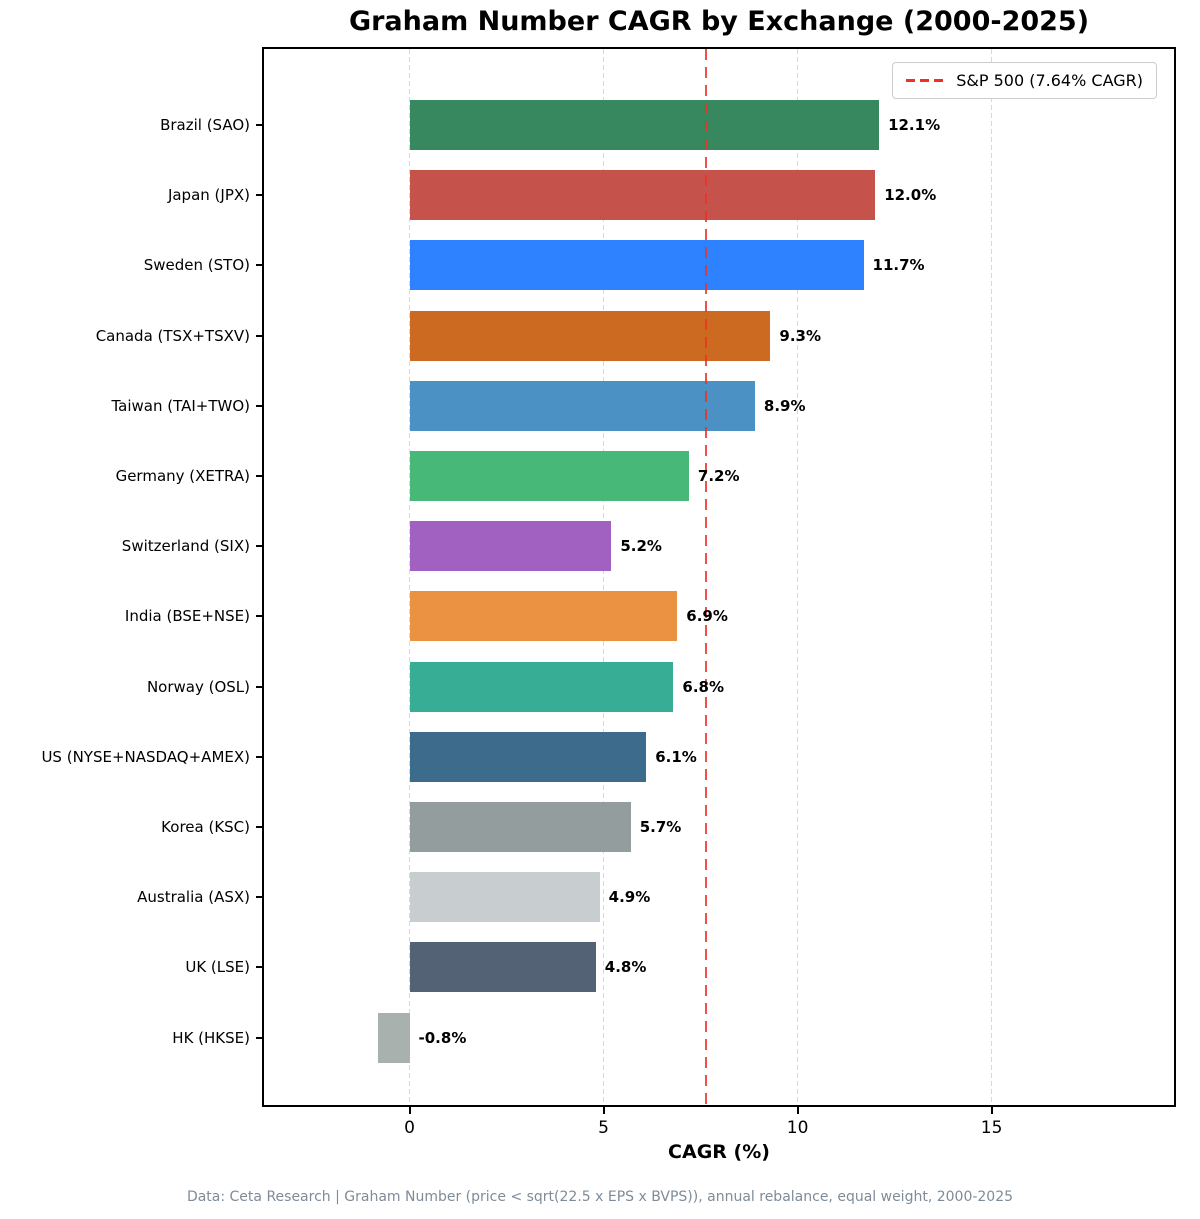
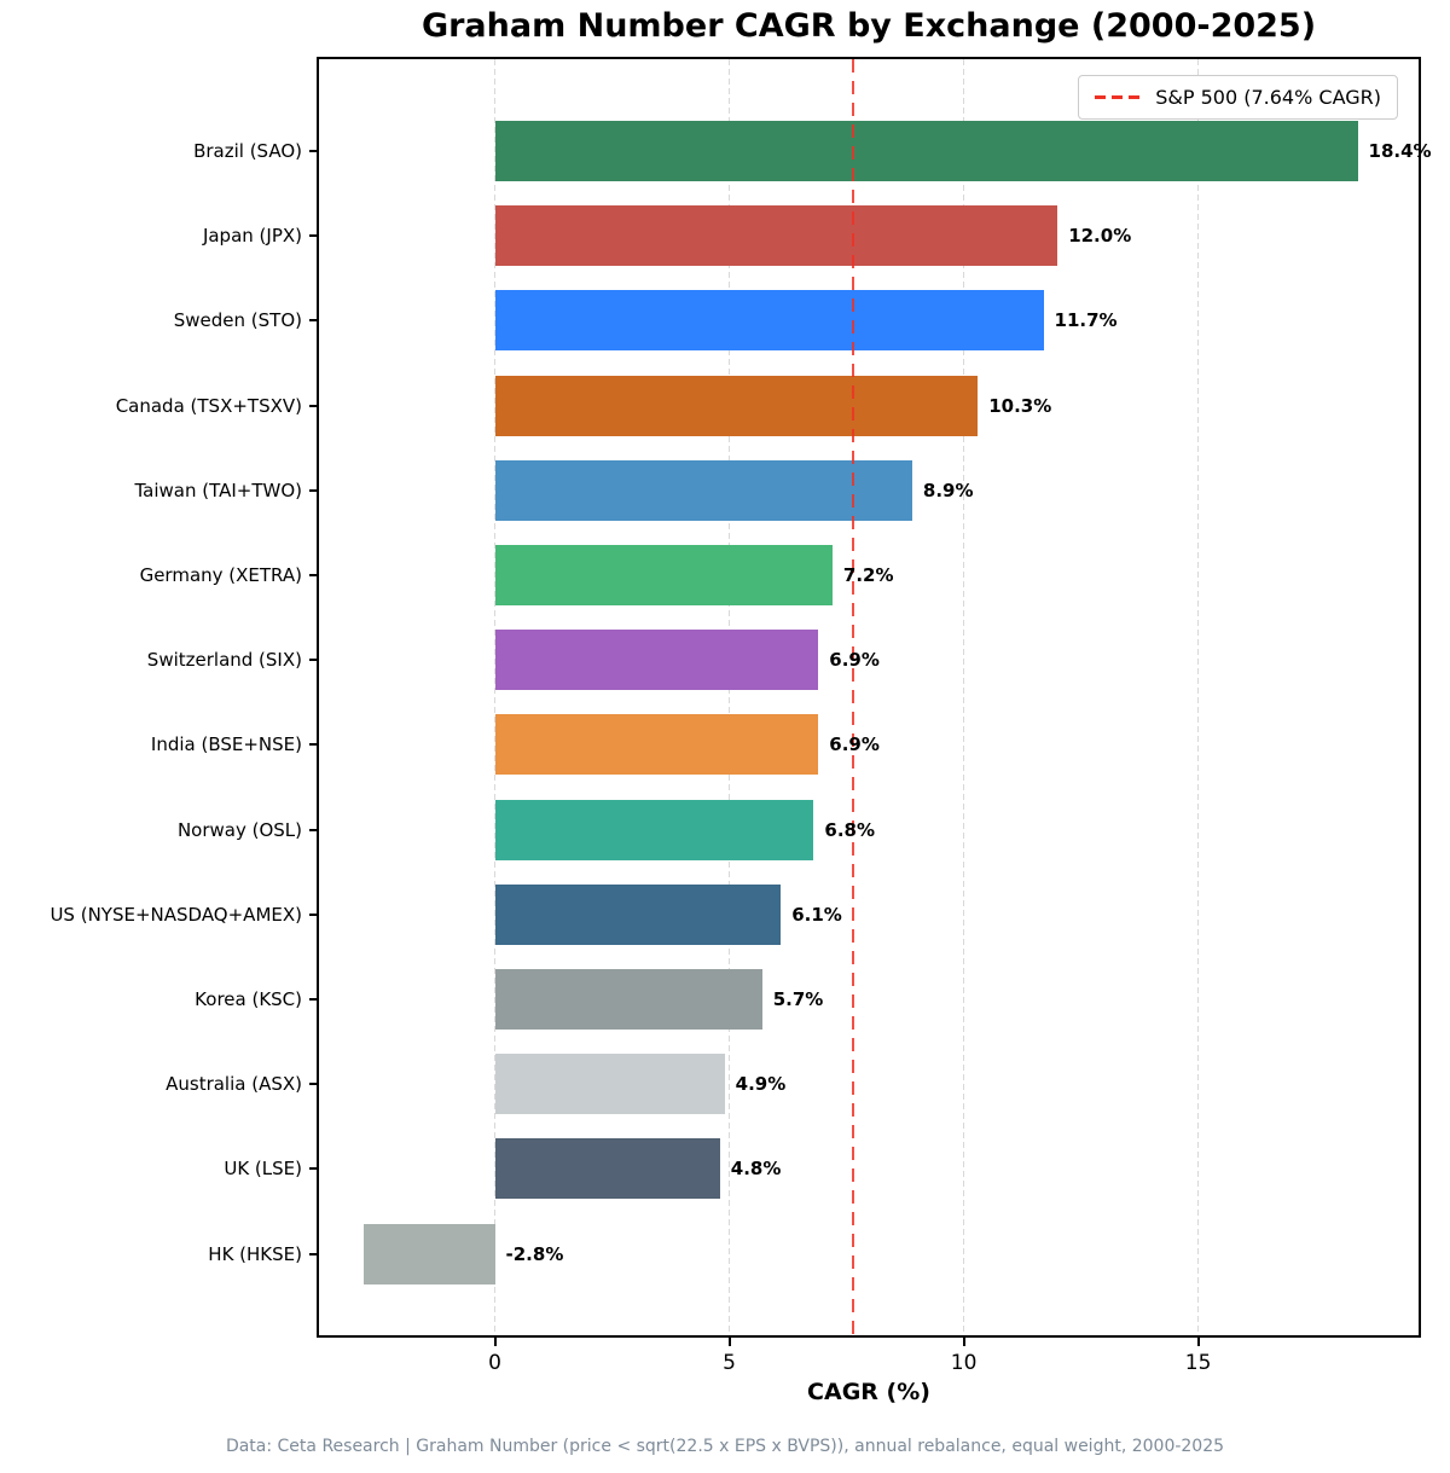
Brazil (SAO): 12.1% -> 18.4%
Canada (TSX+TSXV): 9.3% -> 10.3%
Switzerland (SIX): 5.2% -> 6.9%
HK (HKSE): -0.8% -> -2.8%
